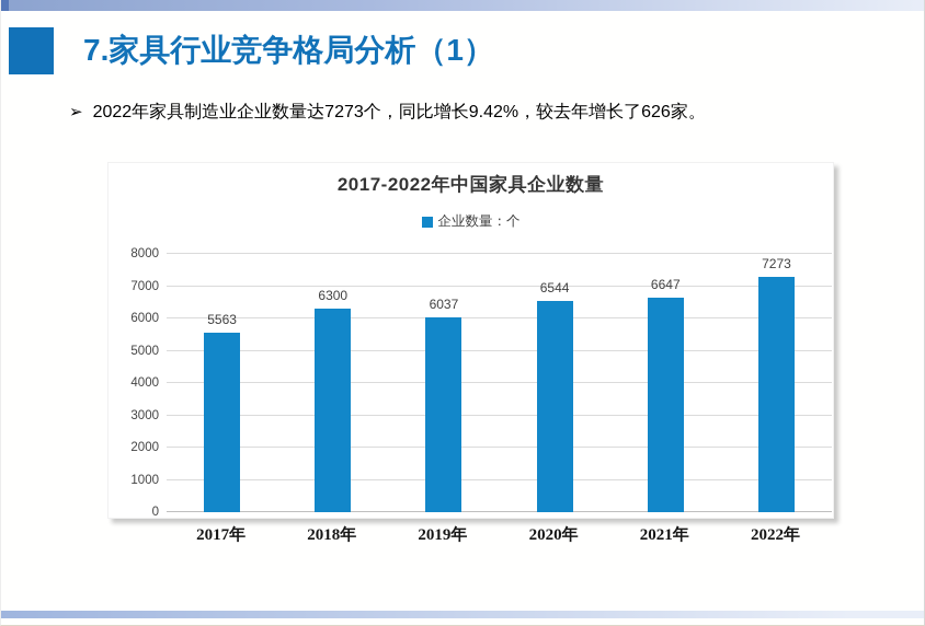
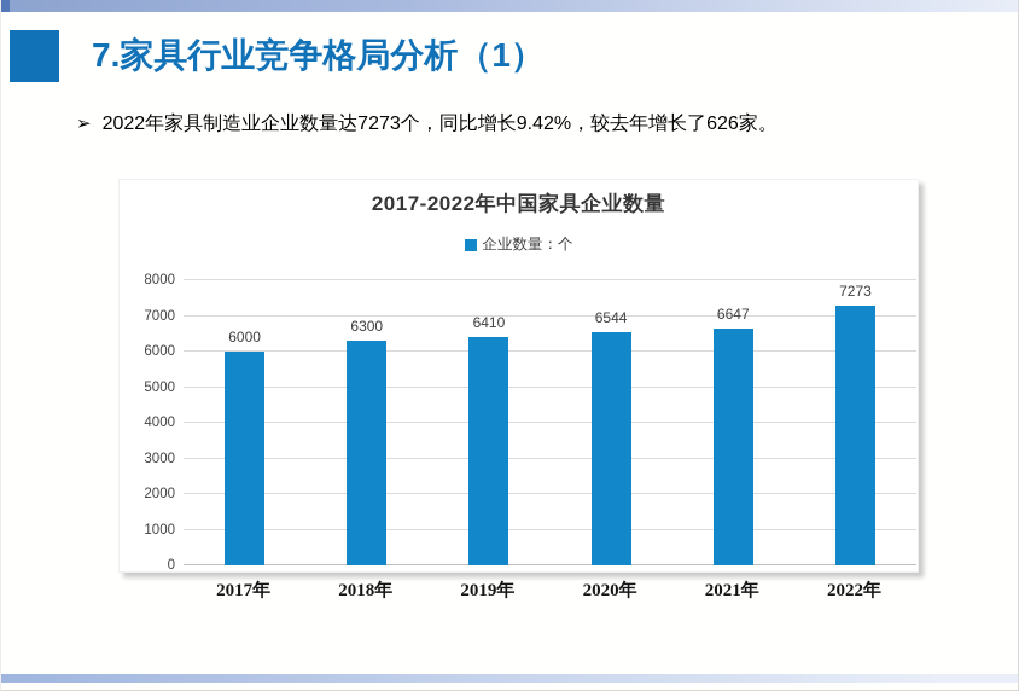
2017年: 5563 -> 6000
2019年: 6037 -> 6410
